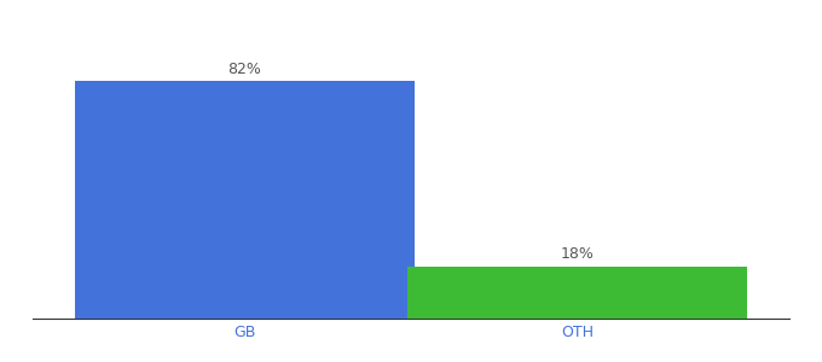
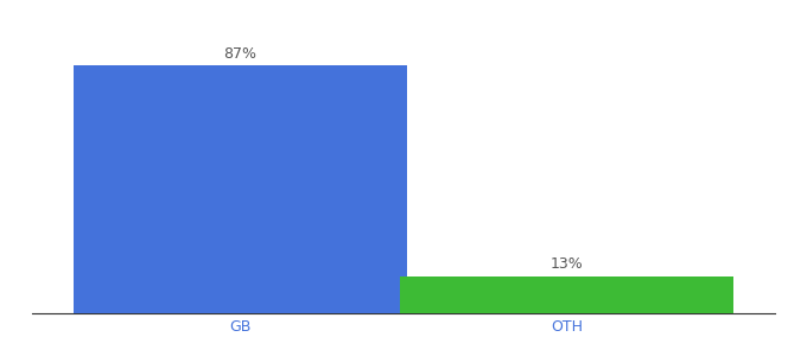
GB: 82% -> 87%
OTH: 18% -> 13%
